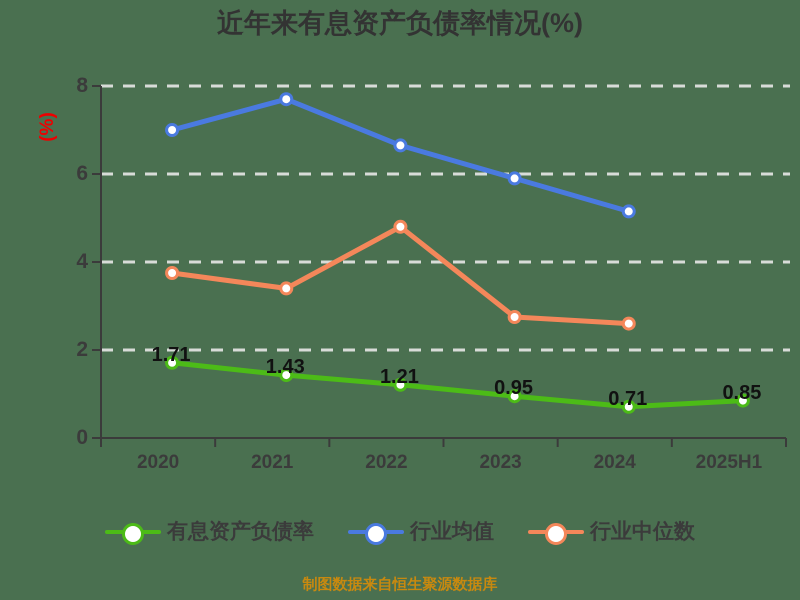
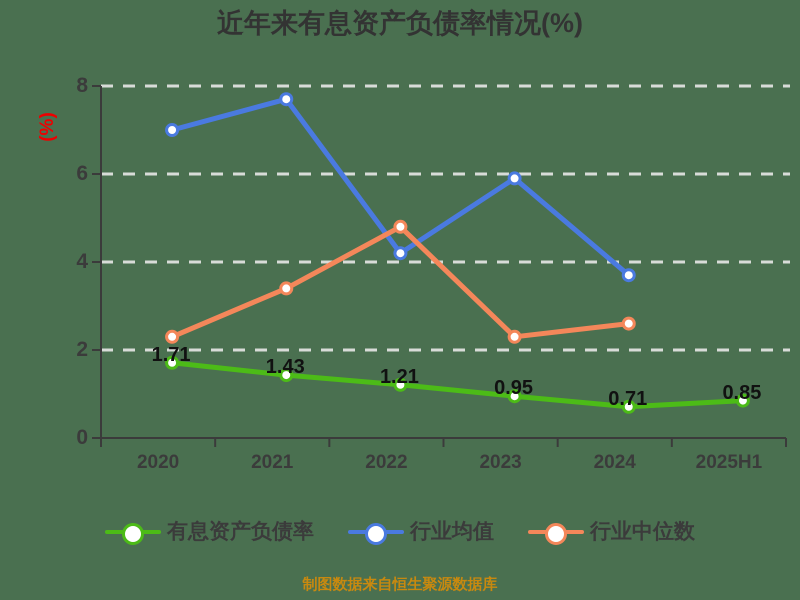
行业中位数/2020: 3.8 -> 2.3
行业均值/2022: 6.7 -> 4.2
行业中位数/2023: 2.8 -> 2.3
行业均值/2024: 5.2 -> 3.7
